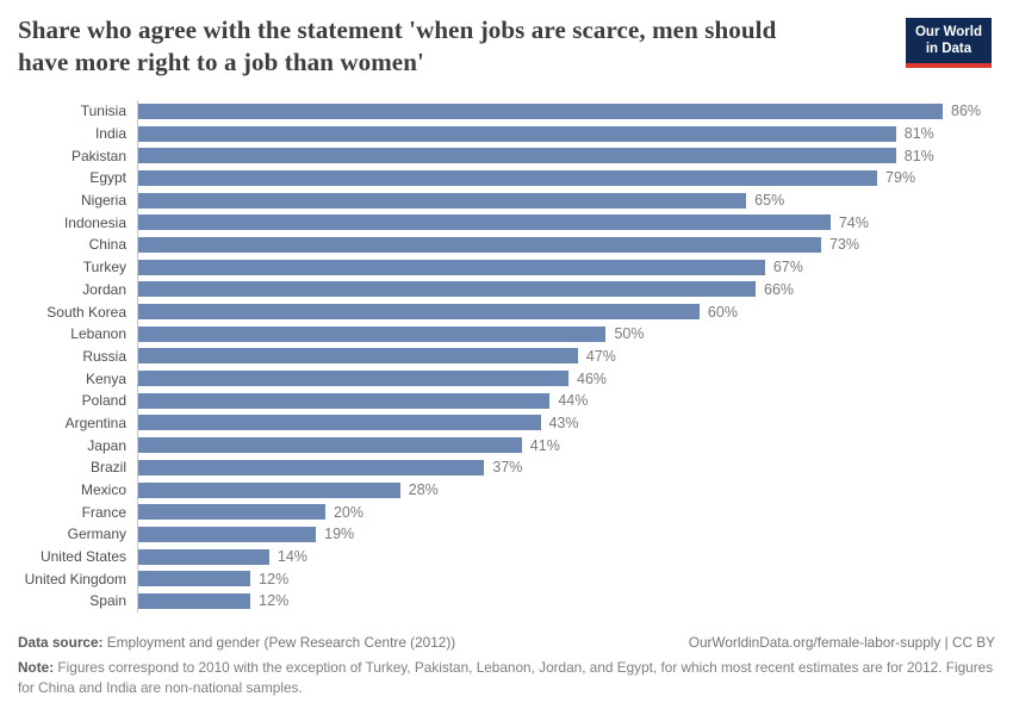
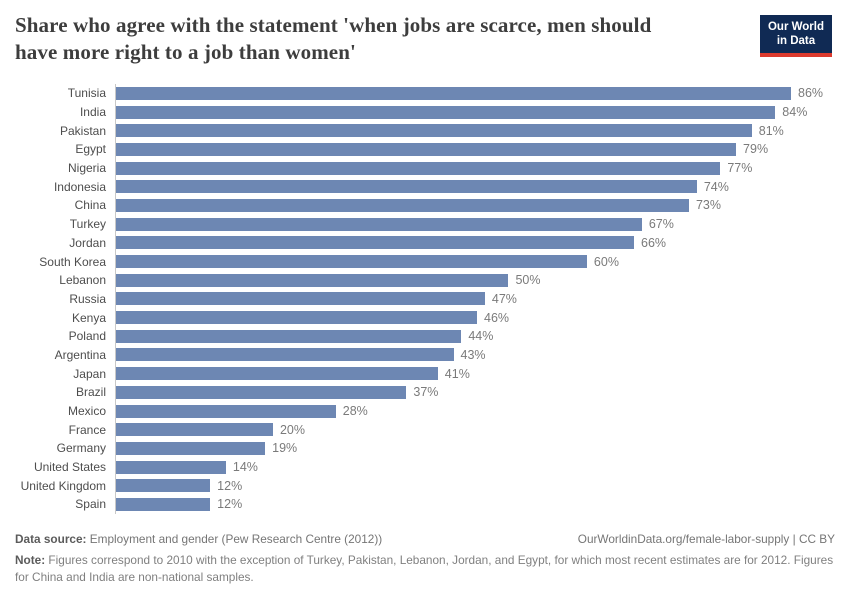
India: 81% -> 84%
Nigeria: 65% -> 77%
